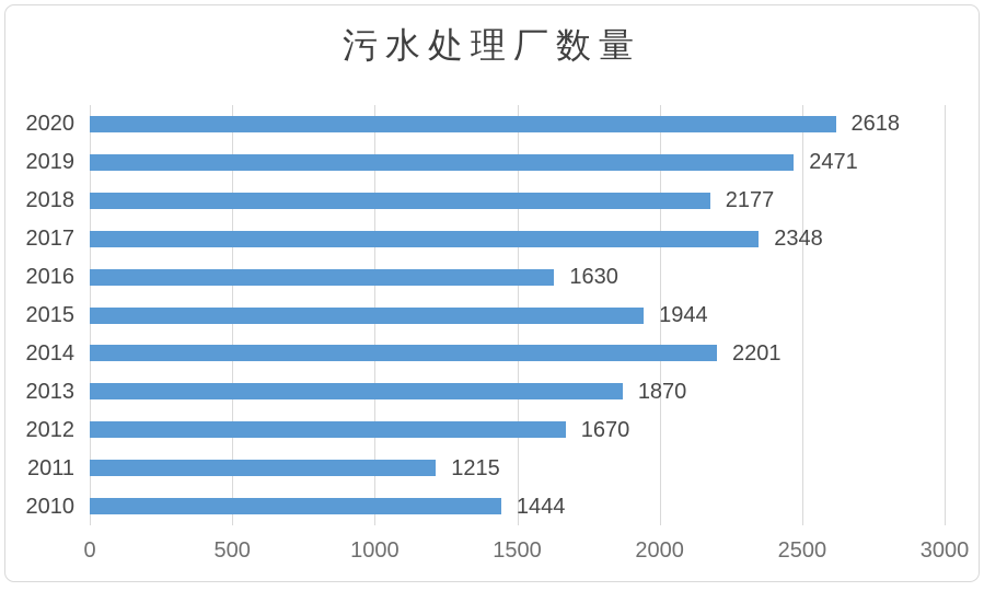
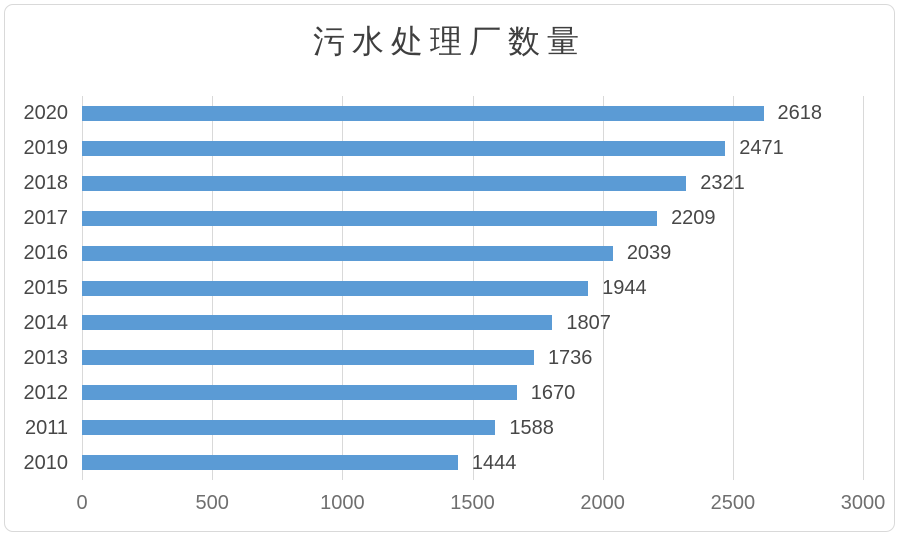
2018: 2177 -> 2321
2017: 2348 -> 2209
2016: 1630 -> 2039
2014: 2201 -> 1807
2013: 1870 -> 1736
2011: 1215 -> 1588
